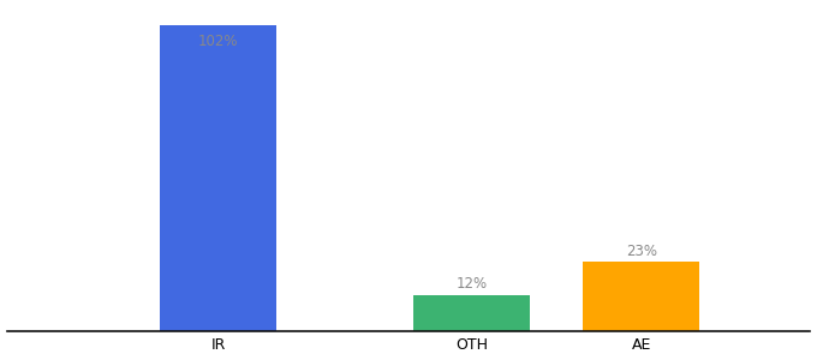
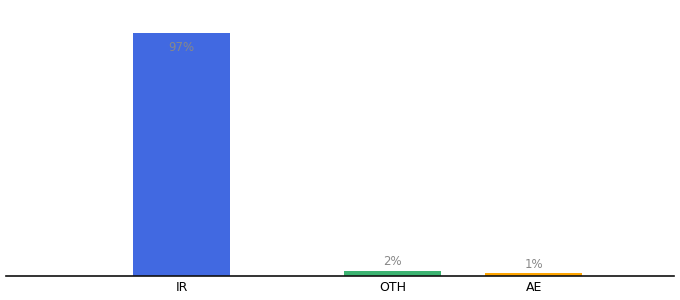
IR: 102% -> 97%
OTH: 12% -> 2%
AE: 23% -> 1%
